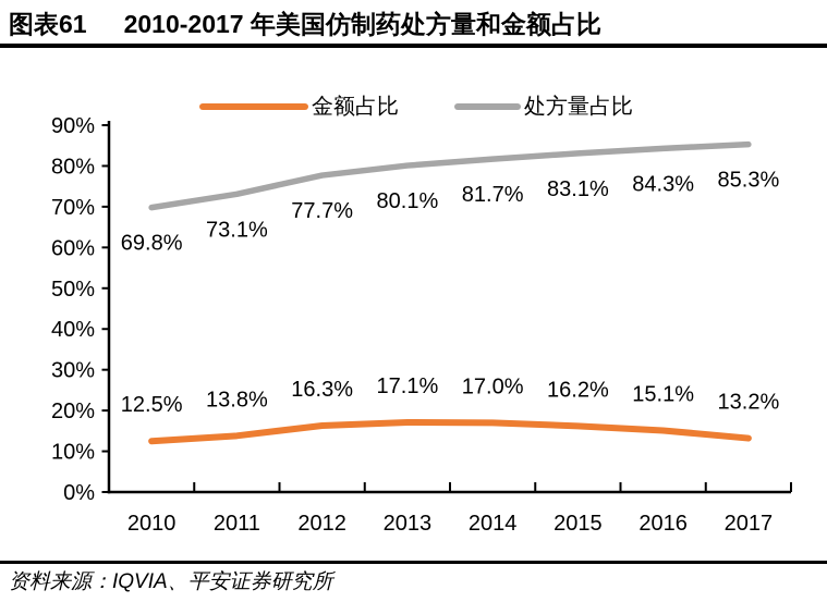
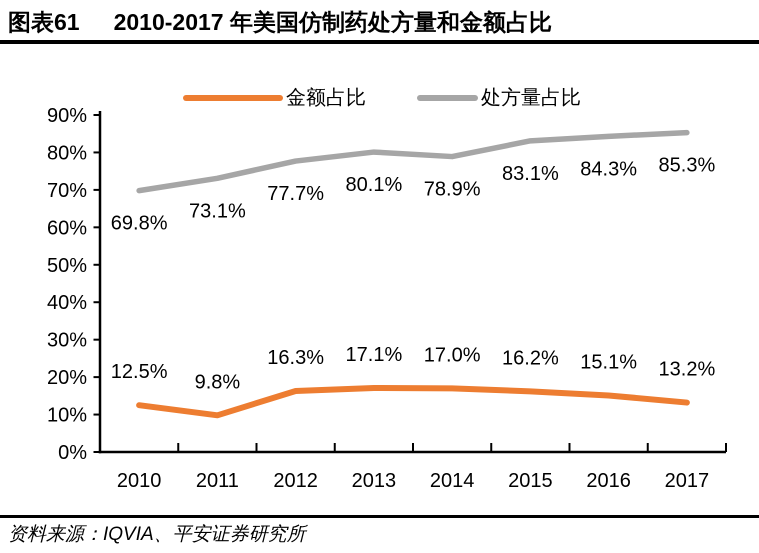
金额占比/2011: 13.8% -> 9.8%
处方量占比/2014: 81.7% -> 78.9%
